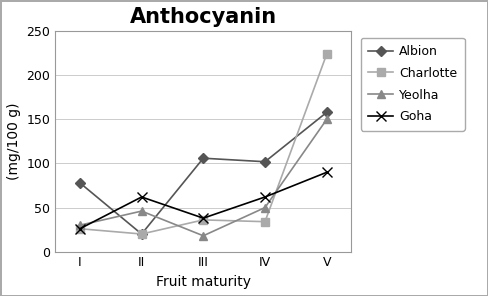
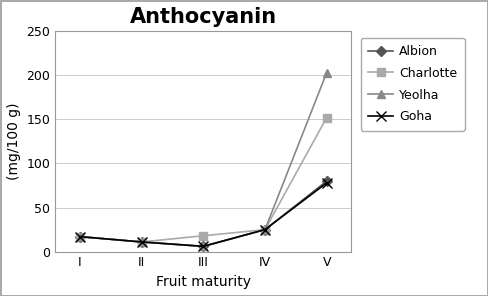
Albion/I: 78 -> 17
Charlotte/I: 26 -> 17
Yeolha/I: 30 -> 17
Goha/I: 26 -> 17
Albion/II: 20 -> 11
Charlotte/II: 20 -> 11
Yeolha/II: 46 -> 11
Goha/II: 62 -> 11
Albion/III: 106 -> 6
Charlotte/III: 36 -> 18
Yeolha/III: 18 -> 6
Goha/III: 38 -> 6
Albion/IV: 102 -> 25
Charlotte/IV: 34 -> 25
Yeolha/IV: 50 -> 25
Goha/IV: 62 -> 25
Albion/V: 158 -> 80
Charlotte/V: 224 -> 152
Yeolha/V: 150 -> 203
Goha/V: 90 -> 78
